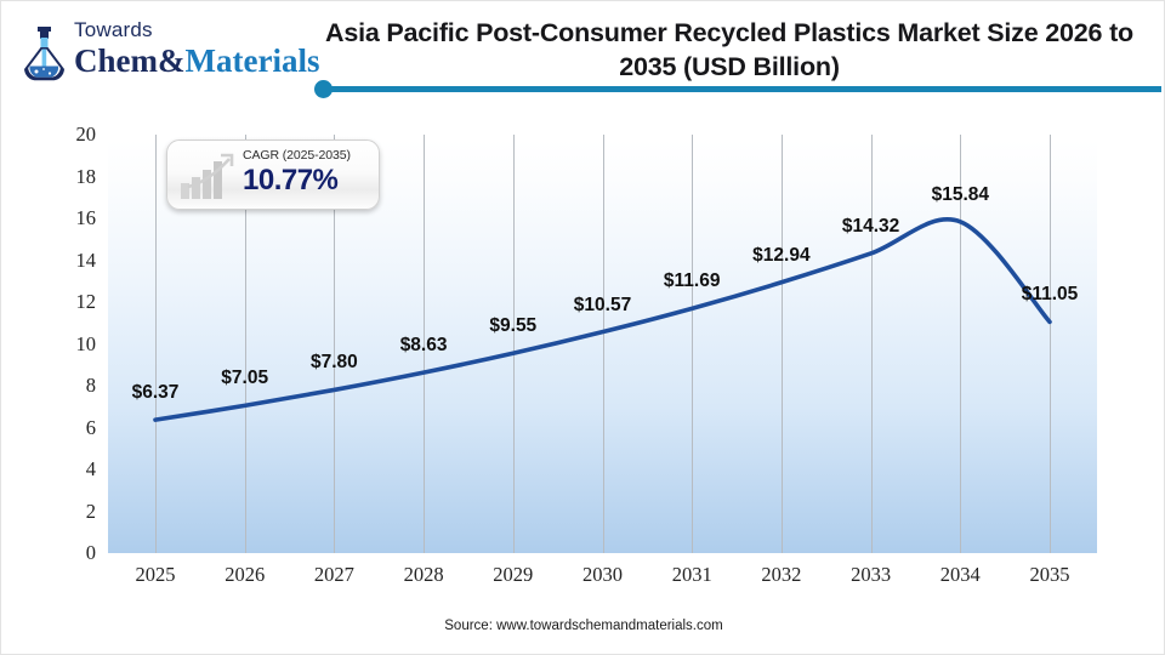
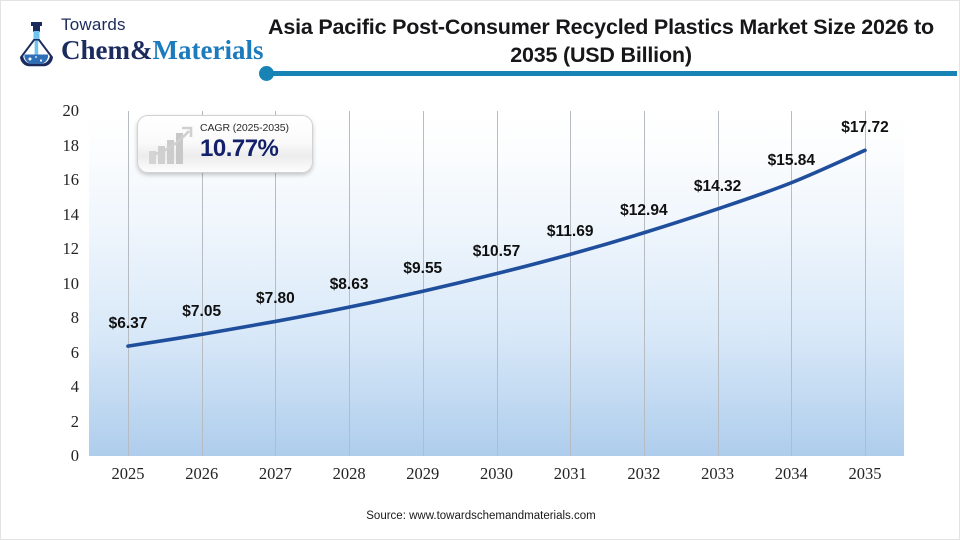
2035: $11.05 -> $17.72
